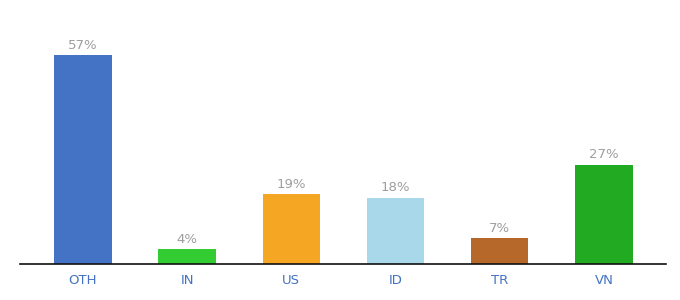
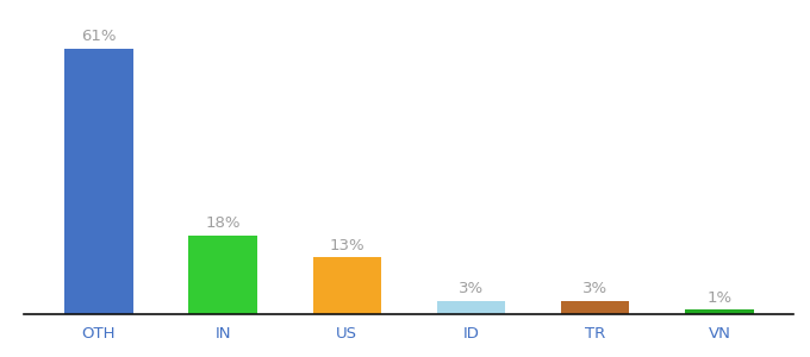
OTH: 57% -> 61%
IN: 4% -> 18%
US: 19% -> 13%
ID: 18% -> 3%
TR: 7% -> 3%
VN: 27% -> 1%
